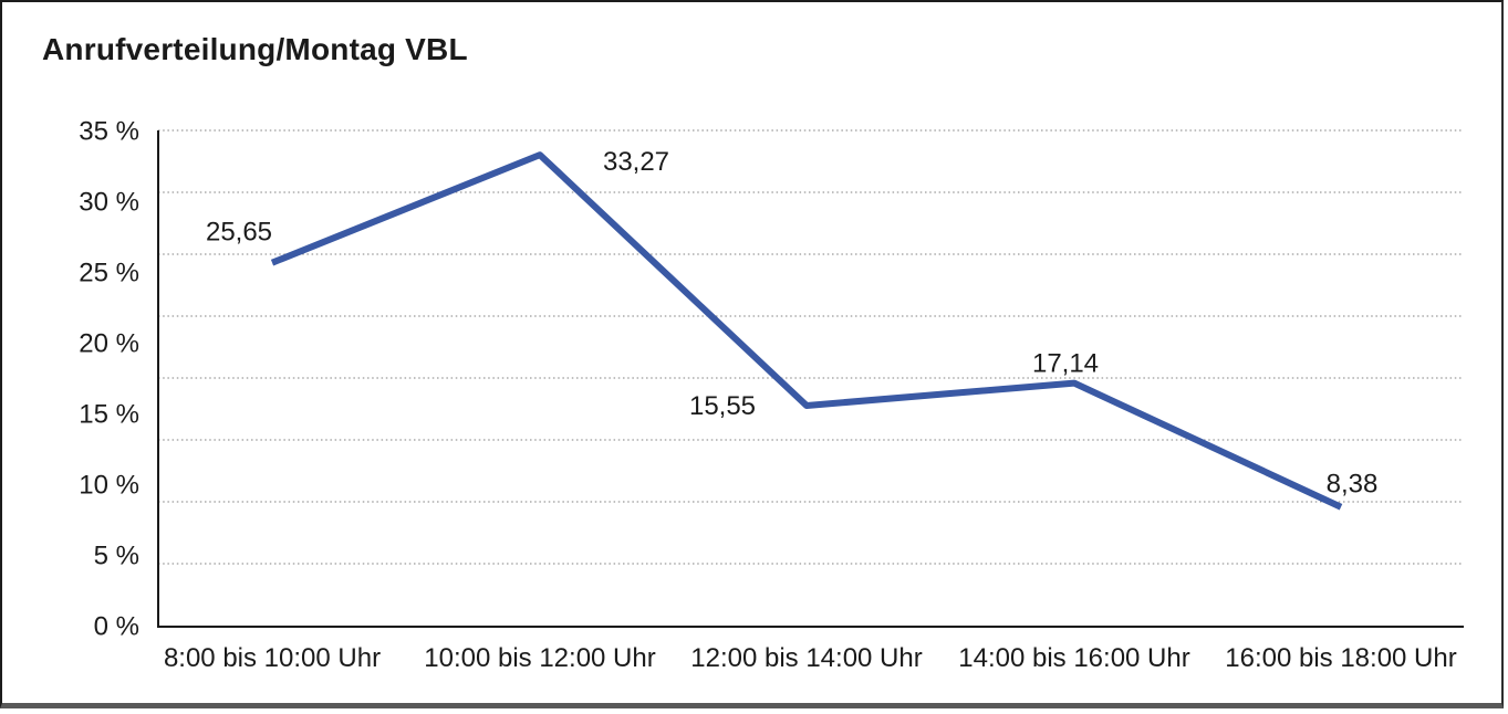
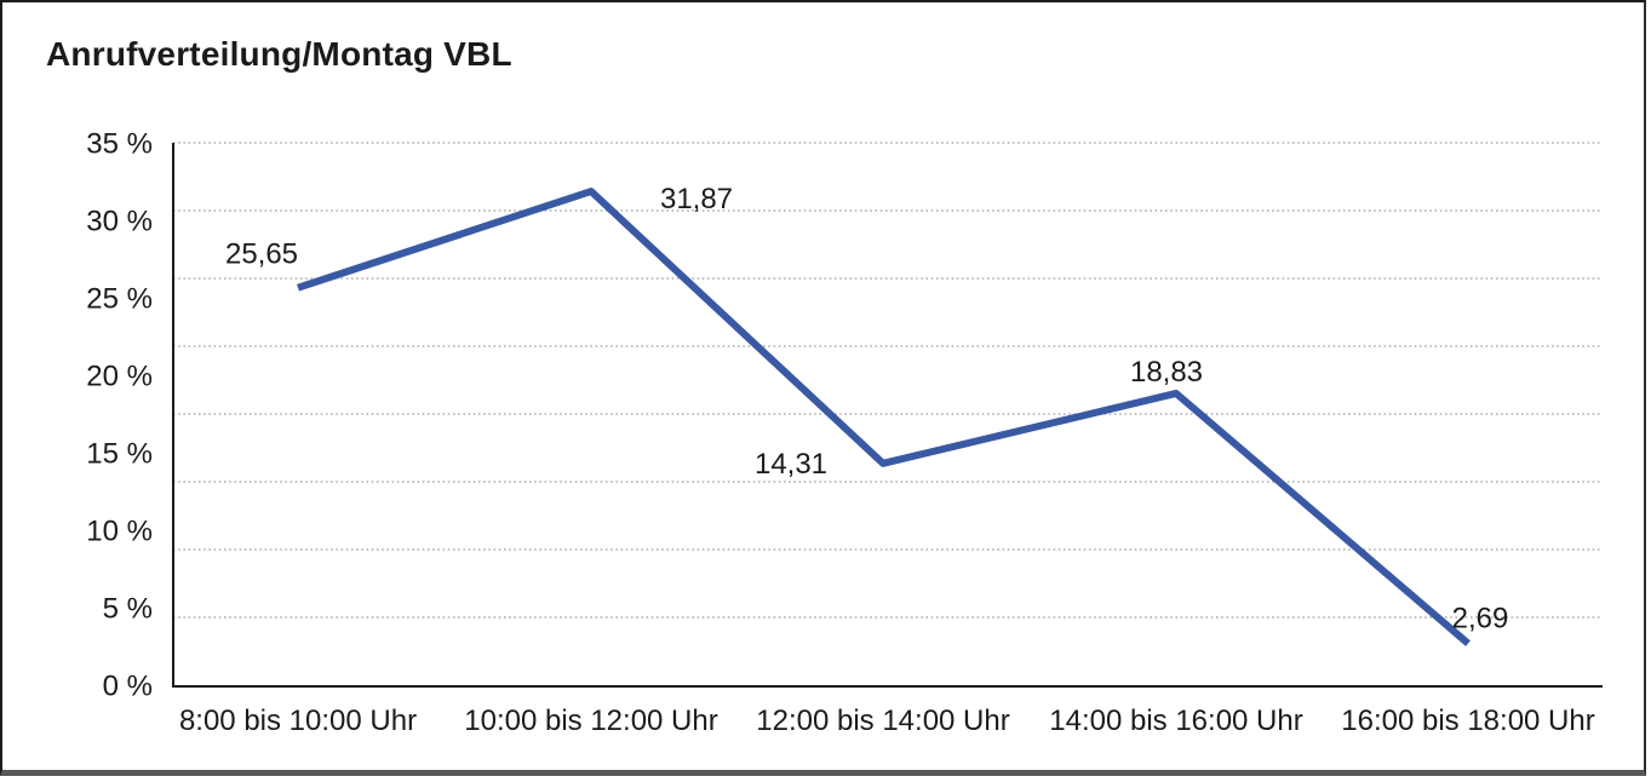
10:00 bis 12:00 Uhr: 33,27 -> 31,87
12:00 bis 14:00 Uhr: 15,55 -> 14,31
14:00 bis 16:00 Uhr: 17,14 -> 18,83
16:00 bis 18:00 Uhr: 8,38 -> 2,69
